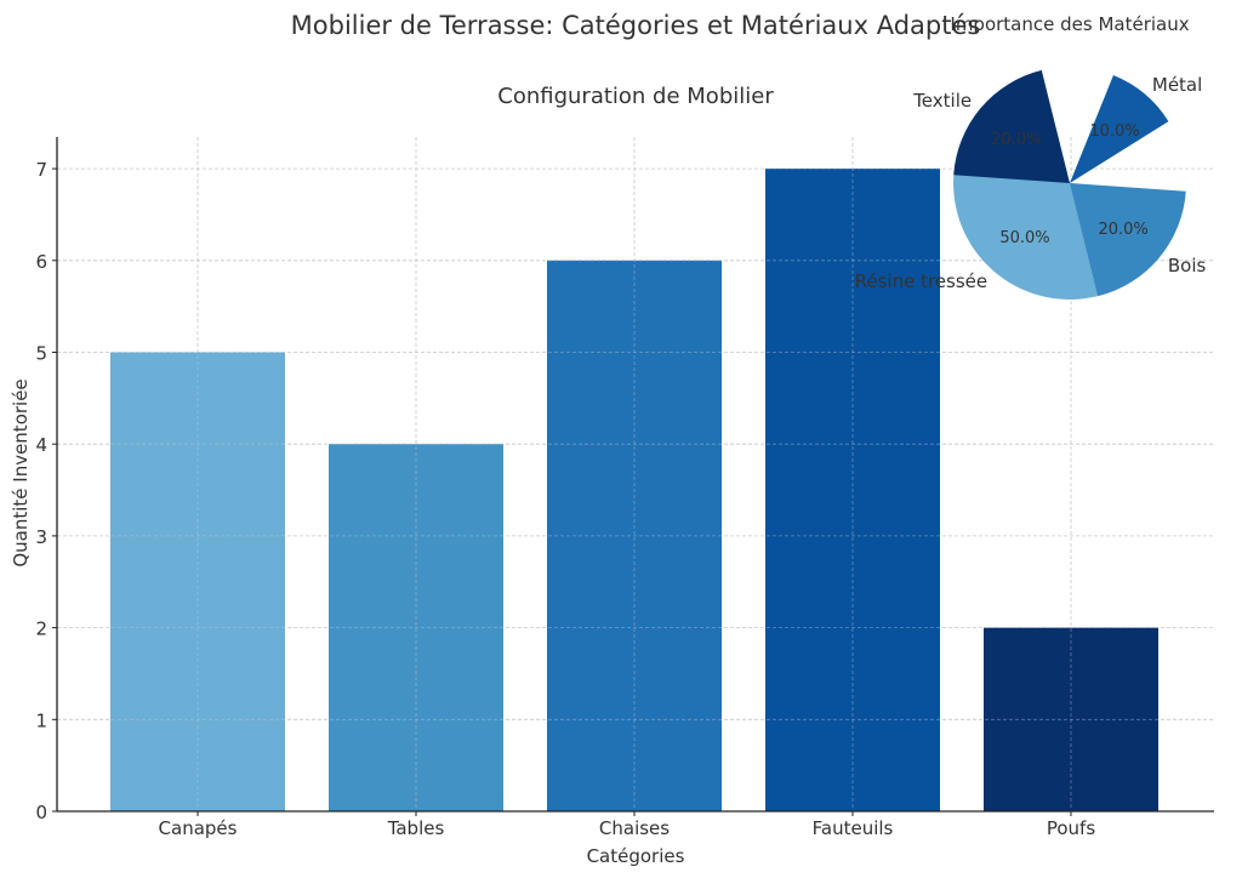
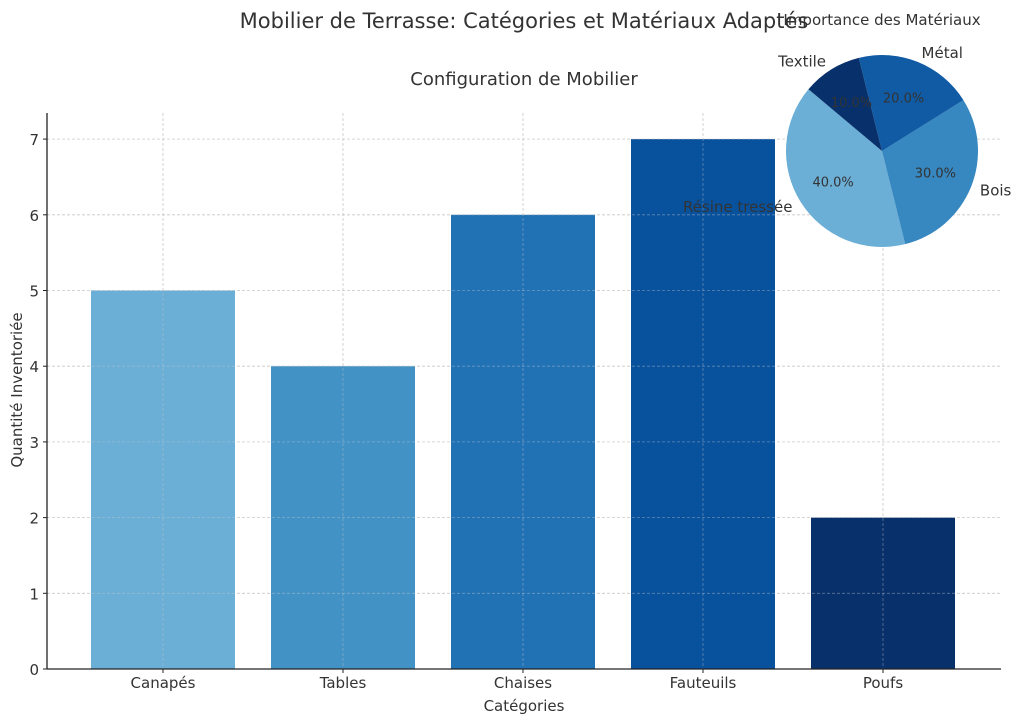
Importance des Matériaux/Résine tressée: 50.0% -> 40.0%
Importance des Matériaux/Bois: 20.0% -> 30.0%
Importance des Matériaux/Métal: 10.0% -> 20.0%
Importance des Matériaux/Textile: 20.0% -> 10.0%
